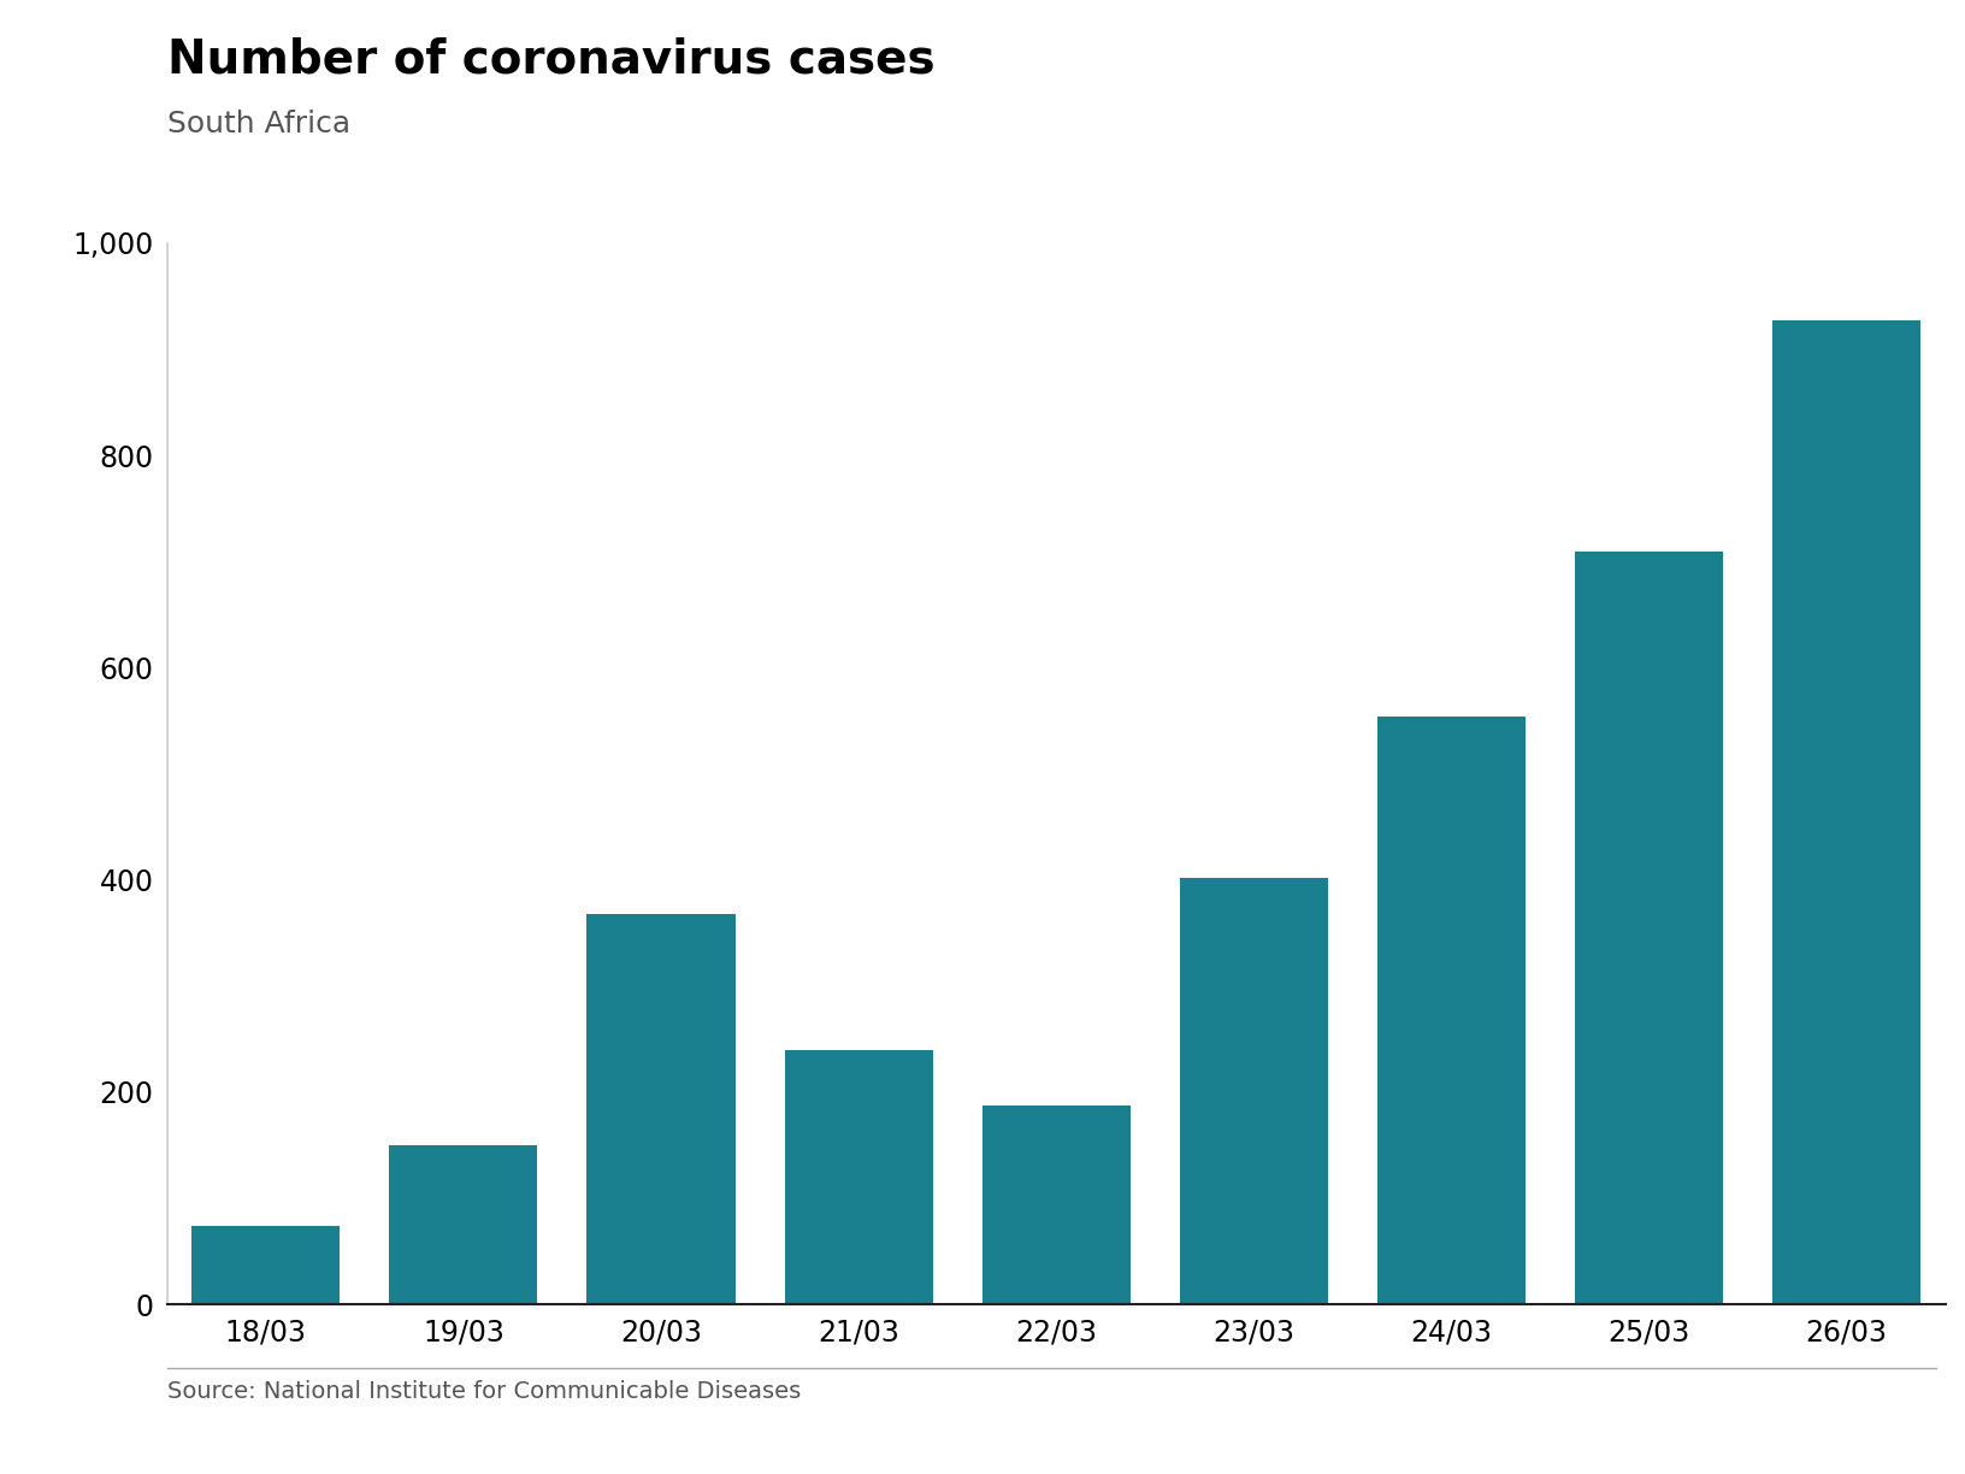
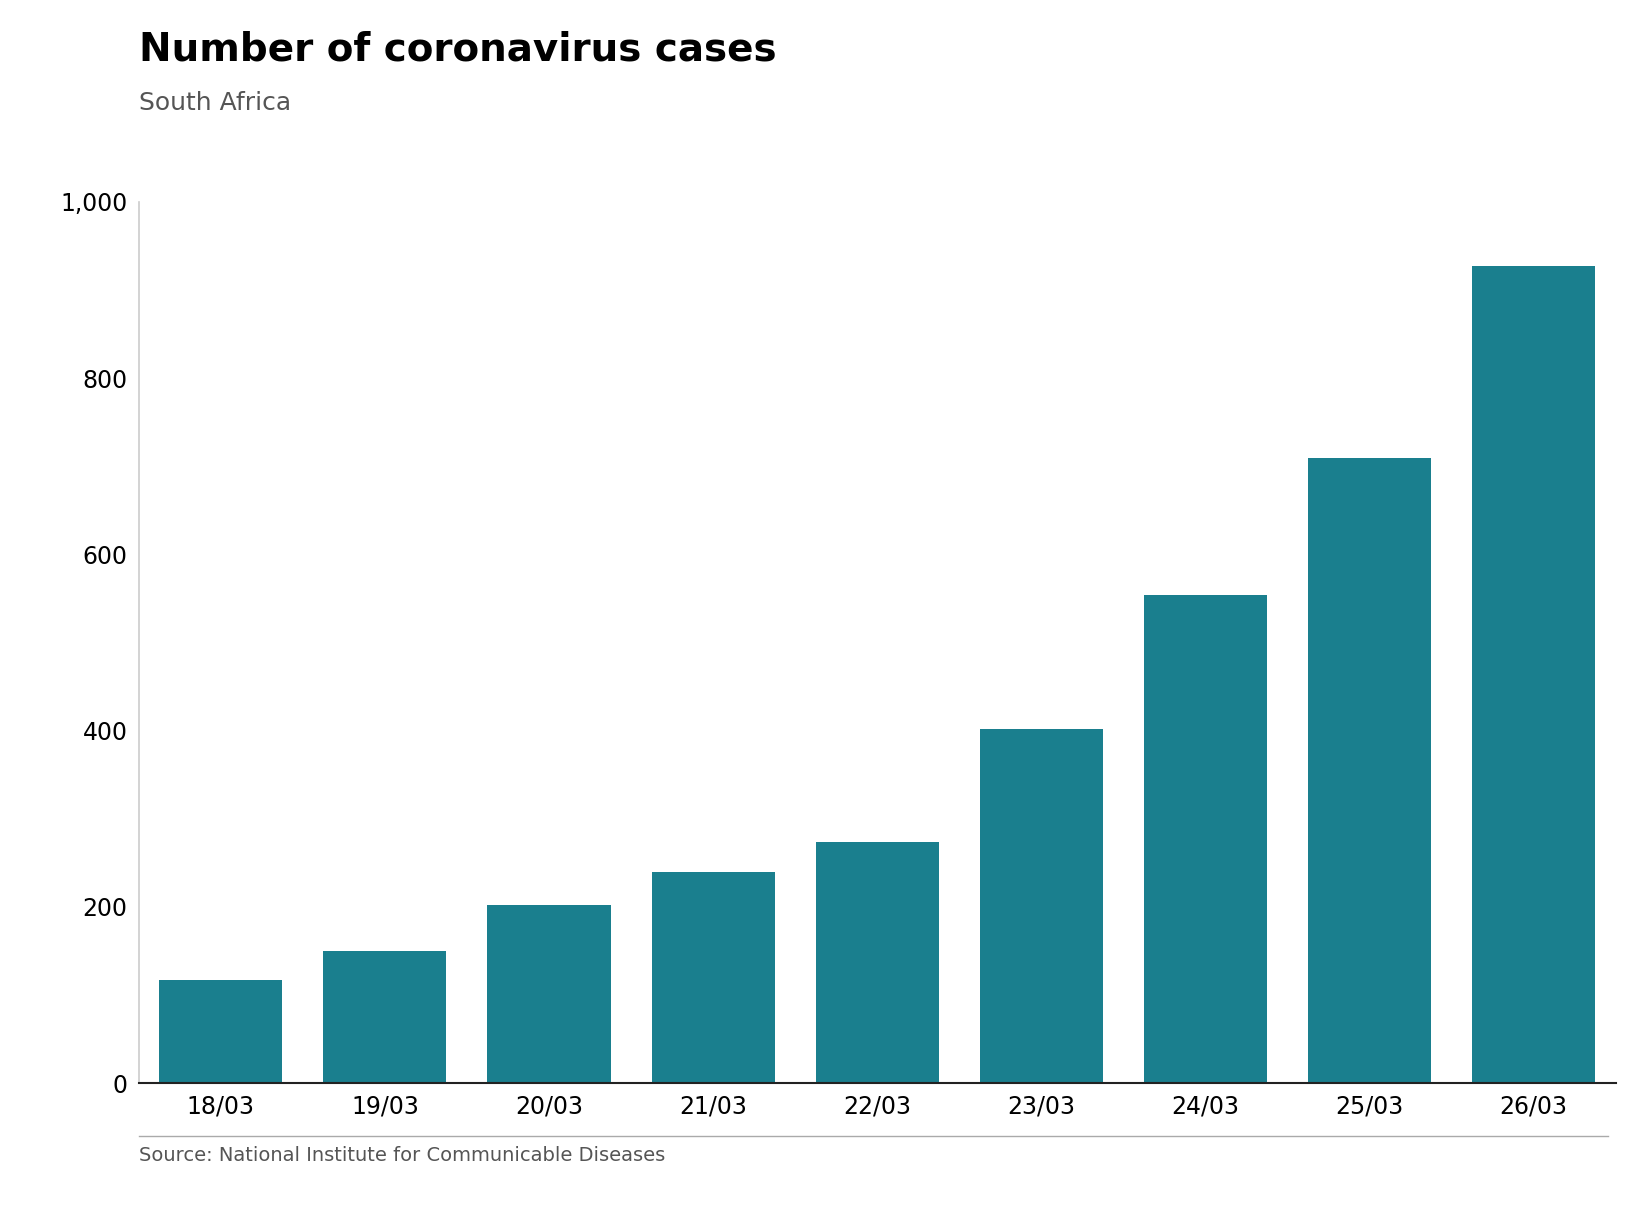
18/03: 74 -> 117
20/03: 368 -> 202
22/03: 188 -> 274
